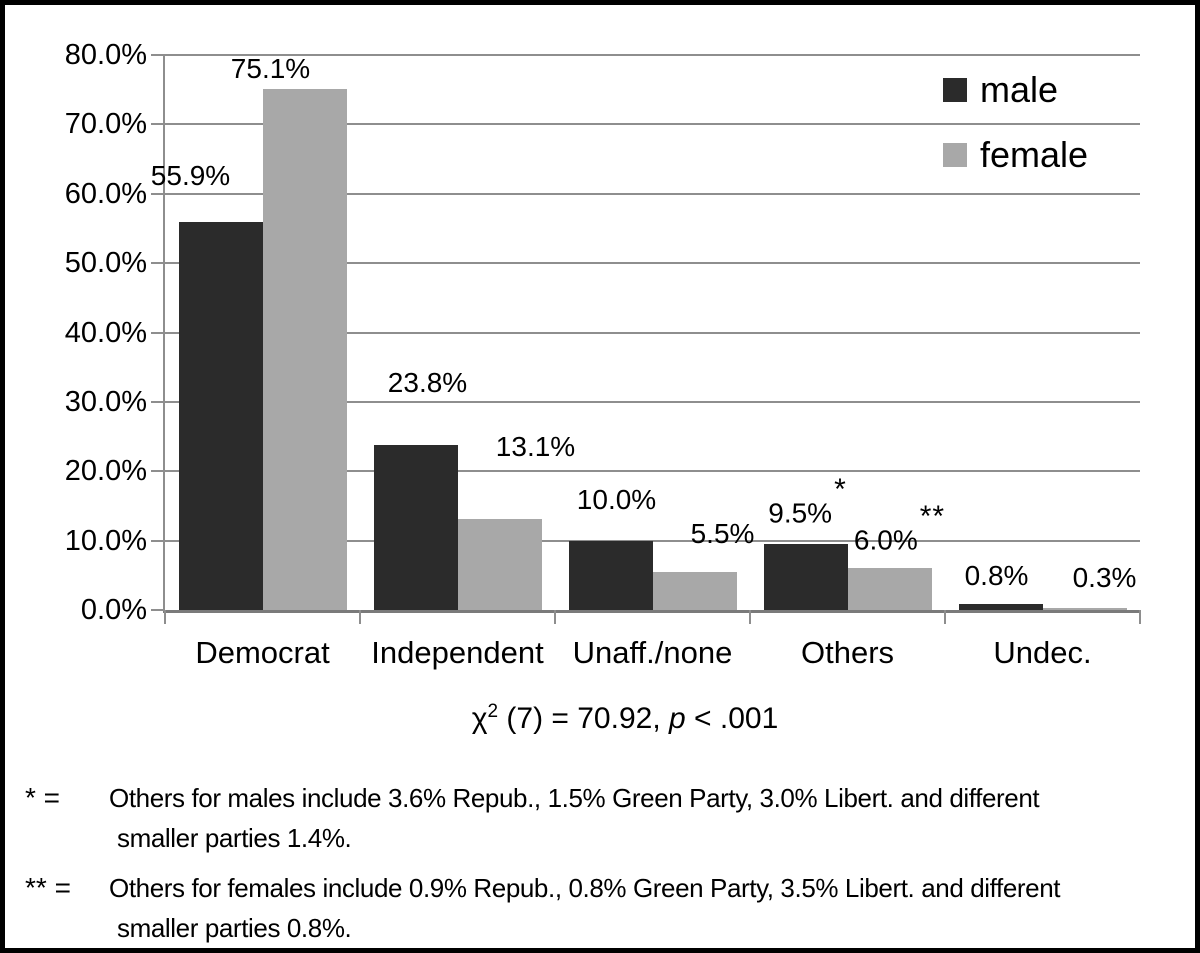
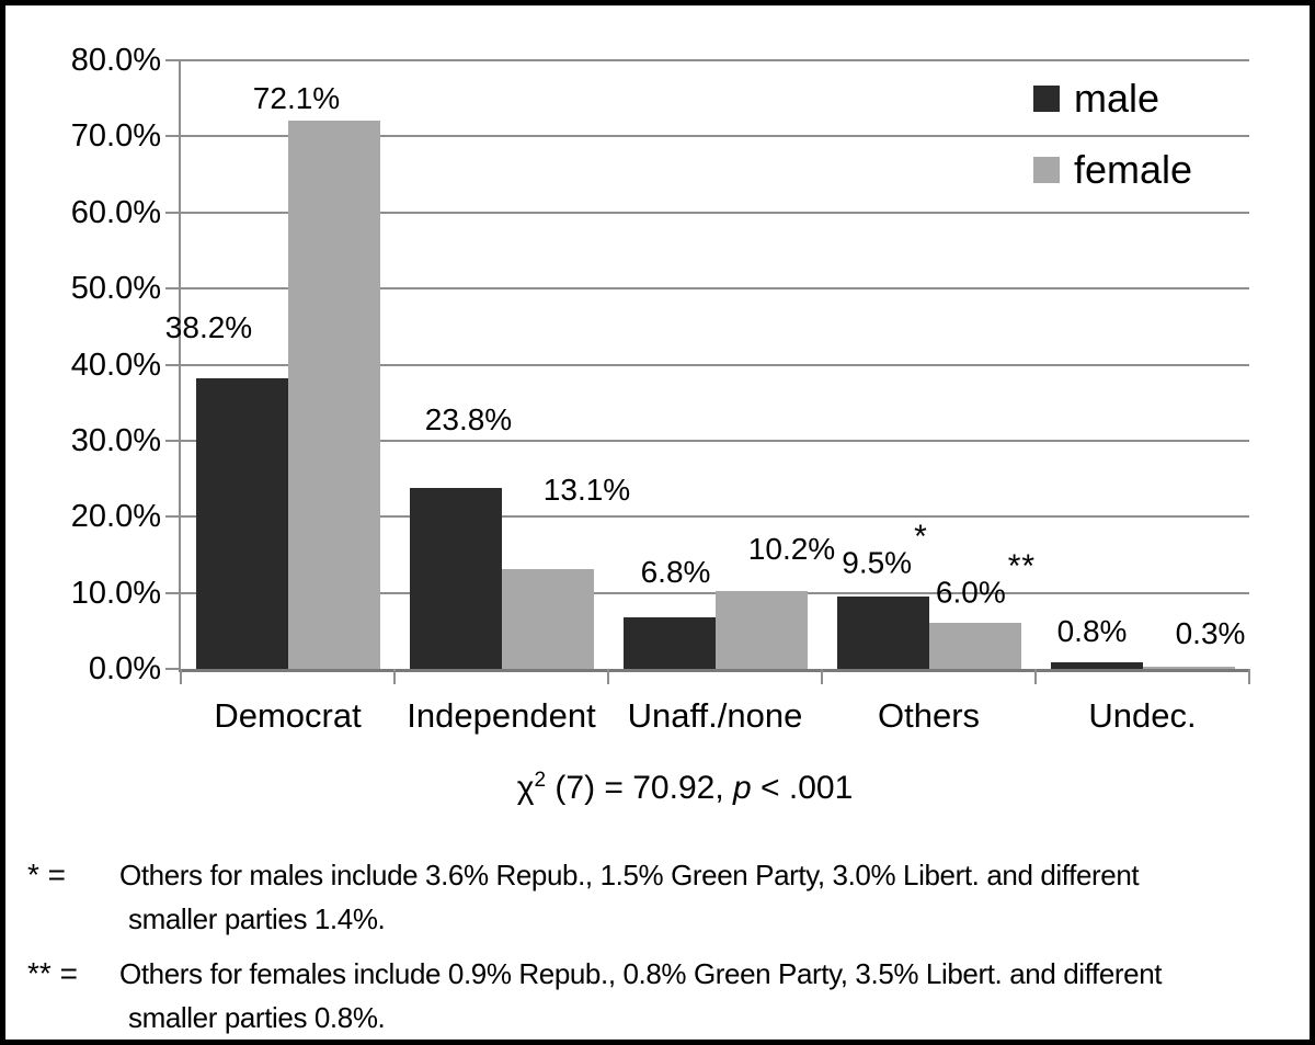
male/Democrat: 55.9% -> 38.2%
female/Democrat: 75.1% -> 72.1%
male/Unaff./none: 10.0% -> 6.8%
female/Unaff./none: 5.5% -> 10.2%
